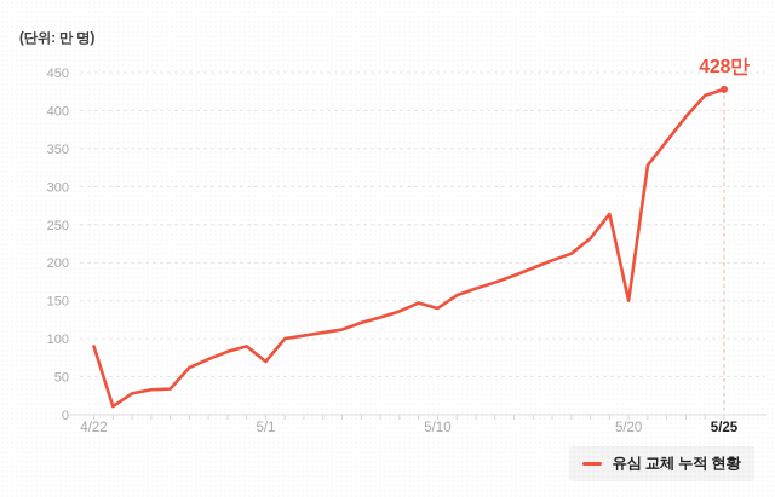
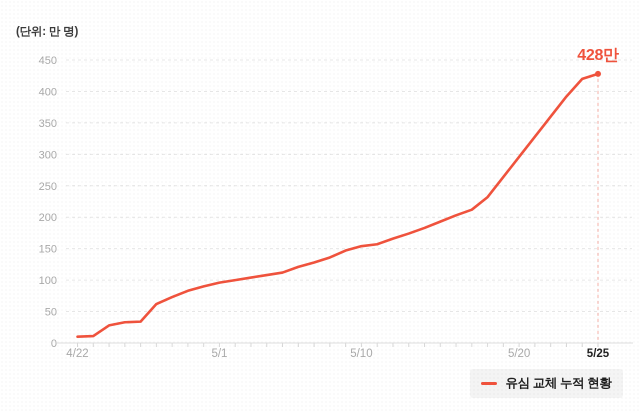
4/22: 90 -> 10
5/1: 70 -> 100
5/10: 140 -> 150
5/20: 150 -> 300
